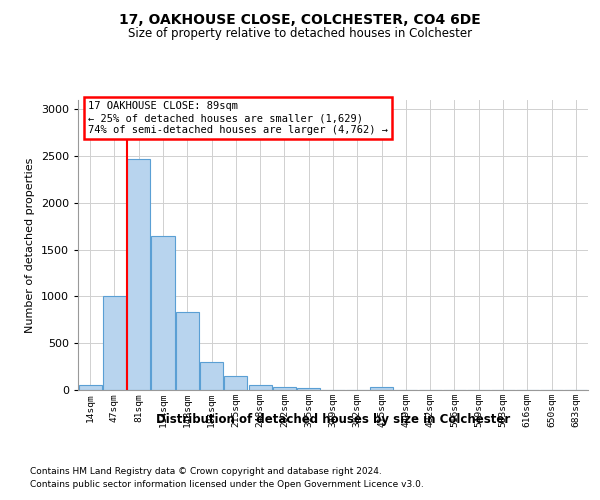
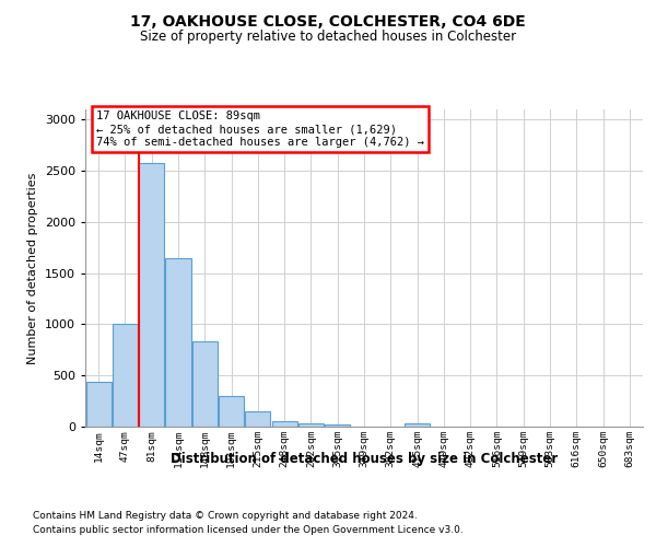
14sqm: 50 -> 440
81sqm: 2470 -> 2580
